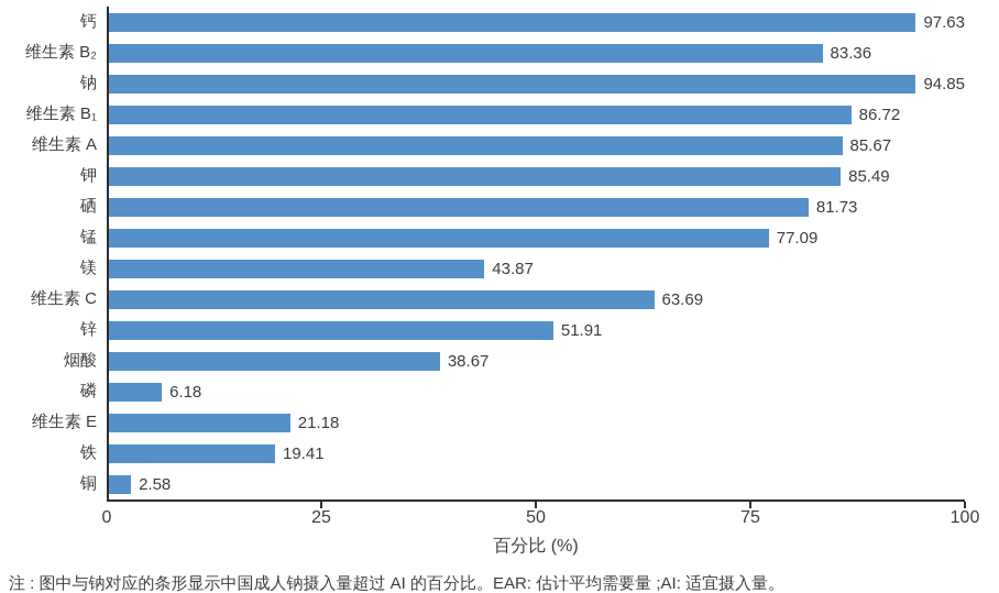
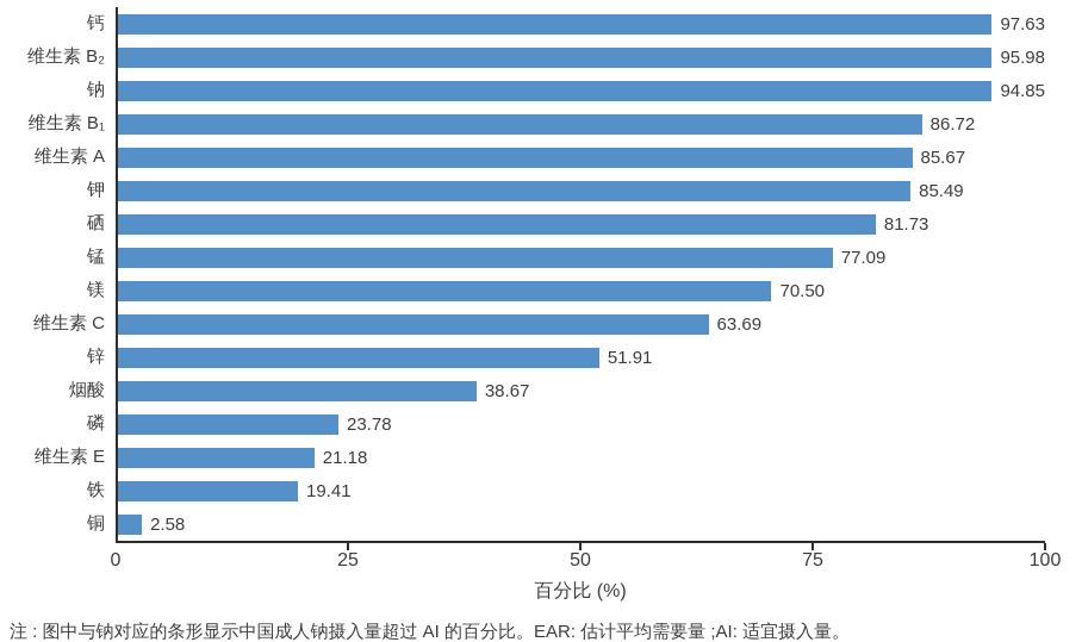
维生素 B₂: 83.36 -> 95.98
镁: 43.87 -> 70.50
磷: 6.18 -> 23.78
